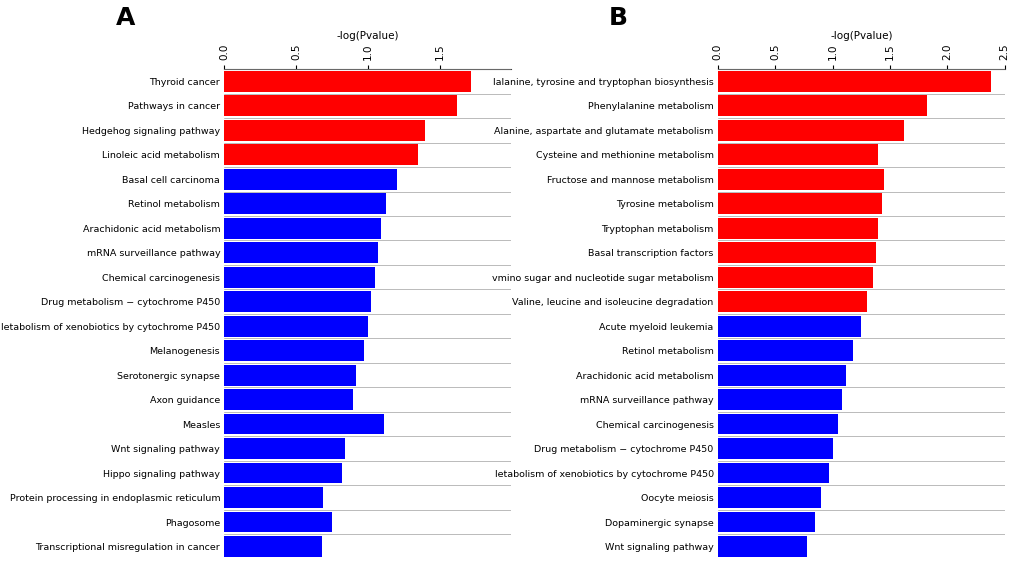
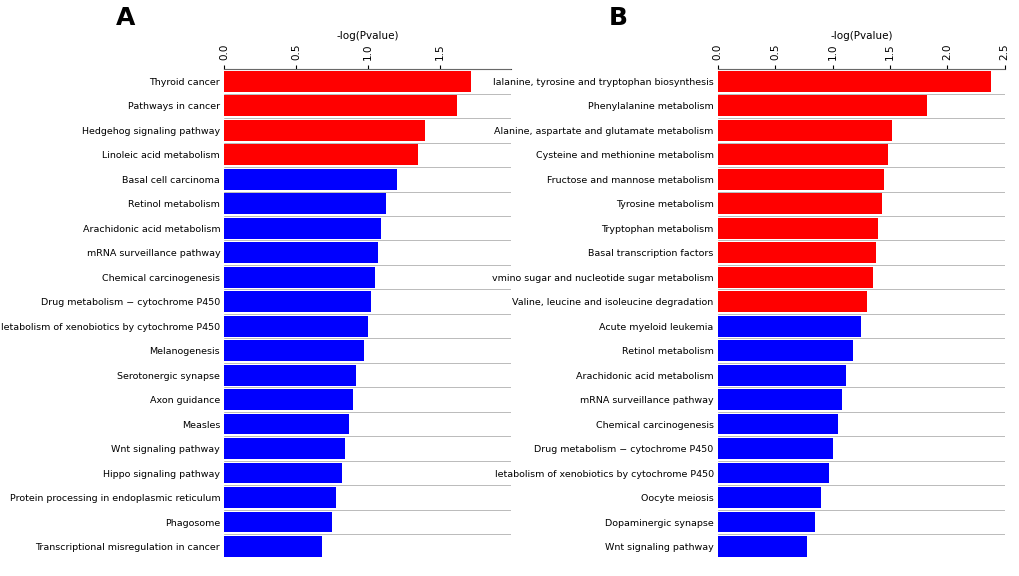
Measles: 1.11 -> 0.87
Protein processing in endoplasmic reticulum: 0.69 -> 0.78
Alanine, aspartate and glutamate metabolism: 1.62 -> 1.52
Cysteine and methionine metabolism: 1.40 -> 1.48
